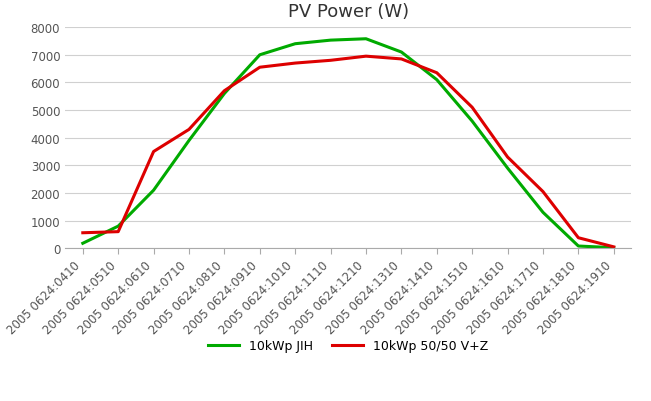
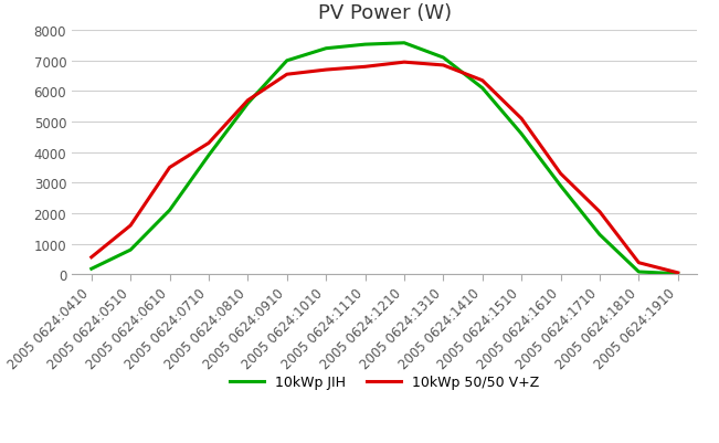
10kWp 50/50 V+Z/2005 0624:0510: 600 -> 1600
